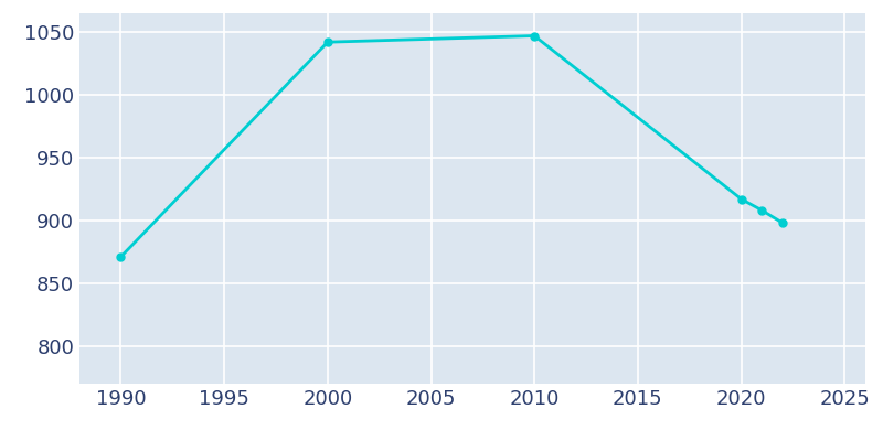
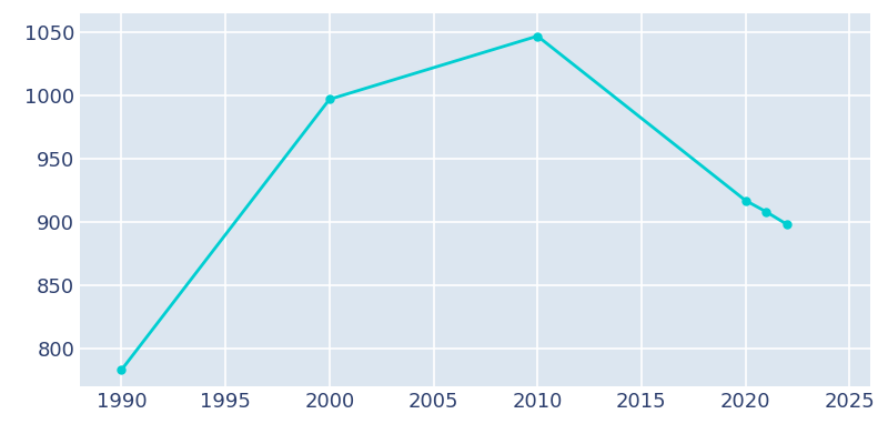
1990: 871 -> 783
2000: 1042 -> 997
